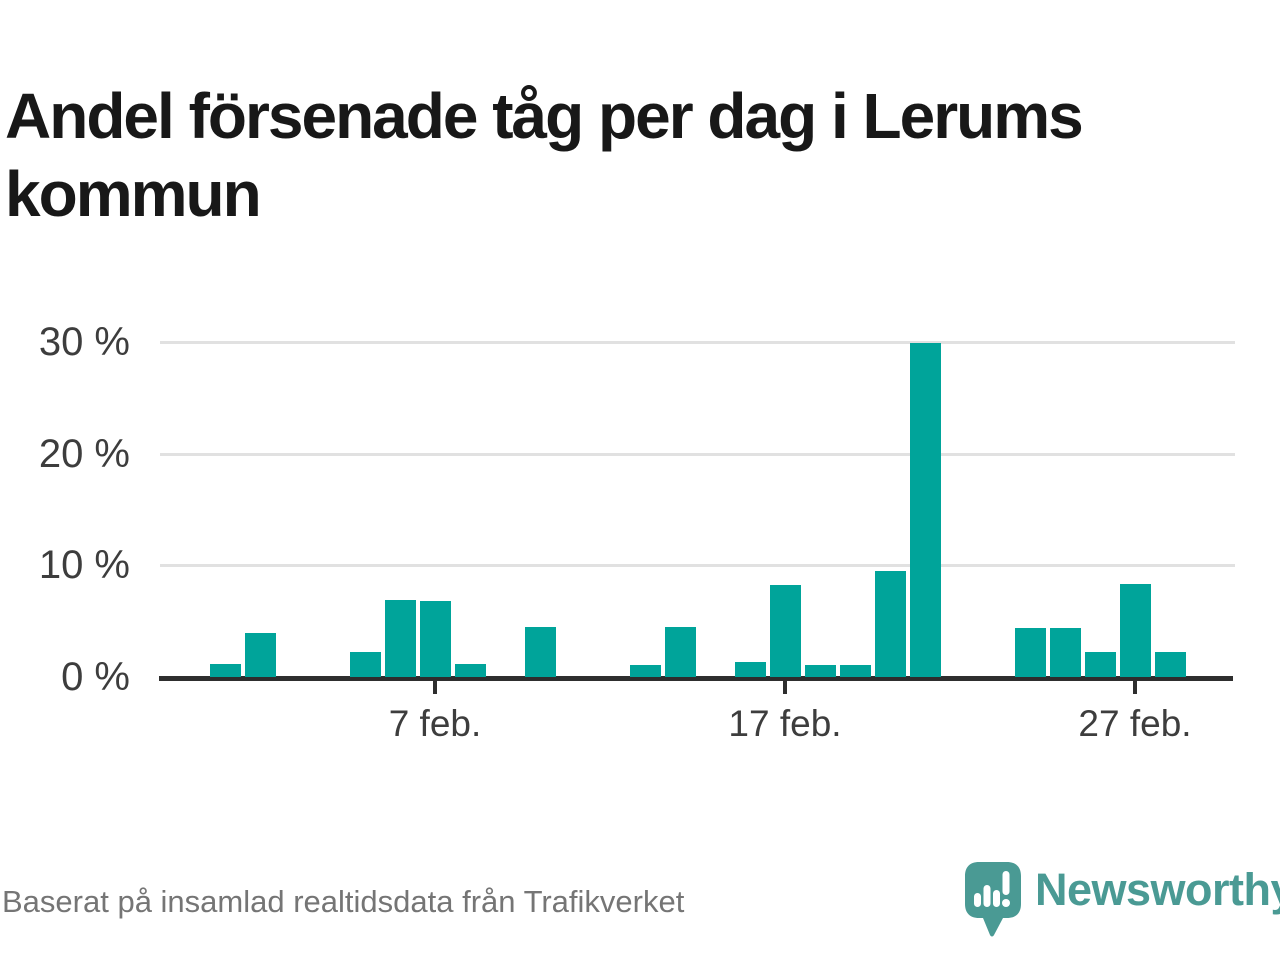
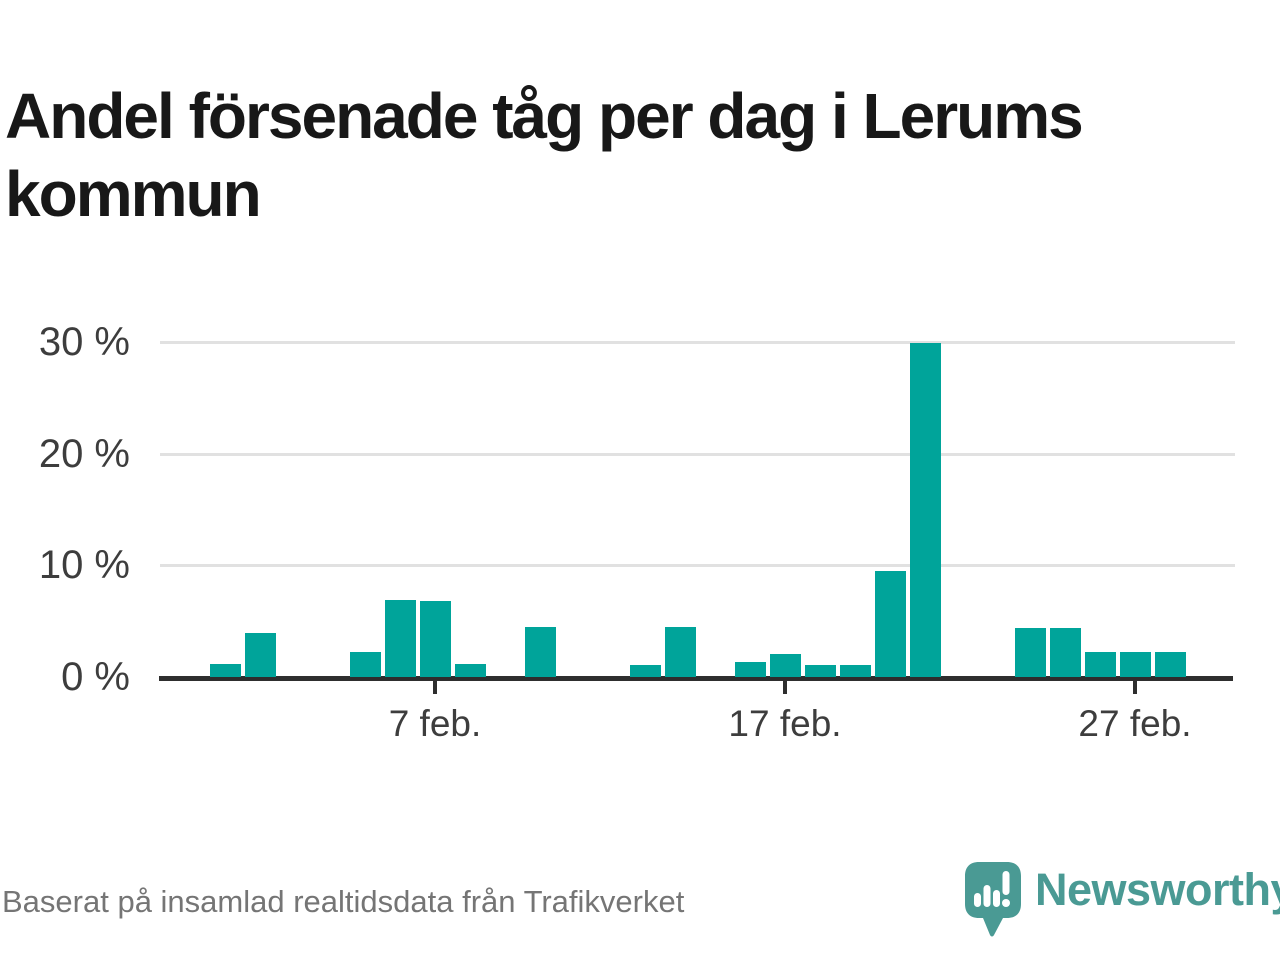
17 feb.: 8.2% -> 2.1%
27 feb.: 8.3% -> 2.2%
